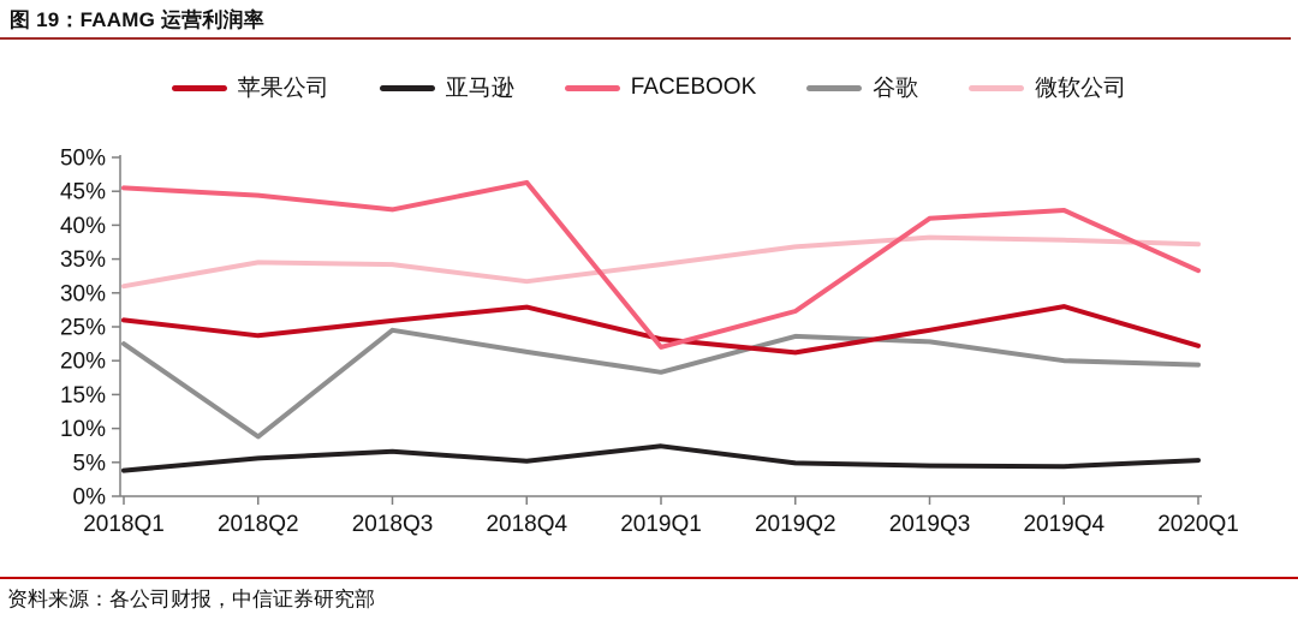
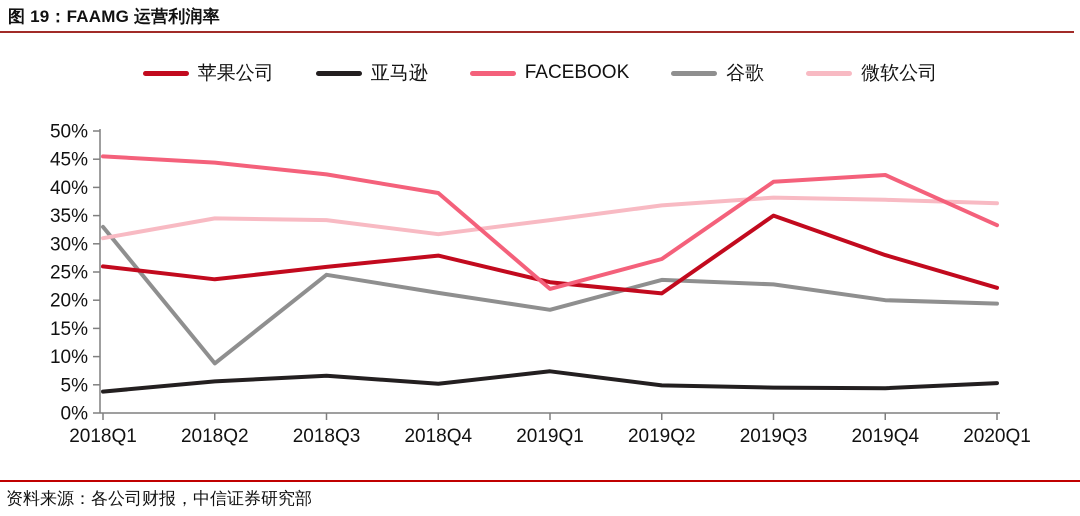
谷歌/2018Q1: 22% -> 33%
FACEBOOK/2018Q4: 46% -> 39%
苹果公司/2019Q3: 24% -> 35%
